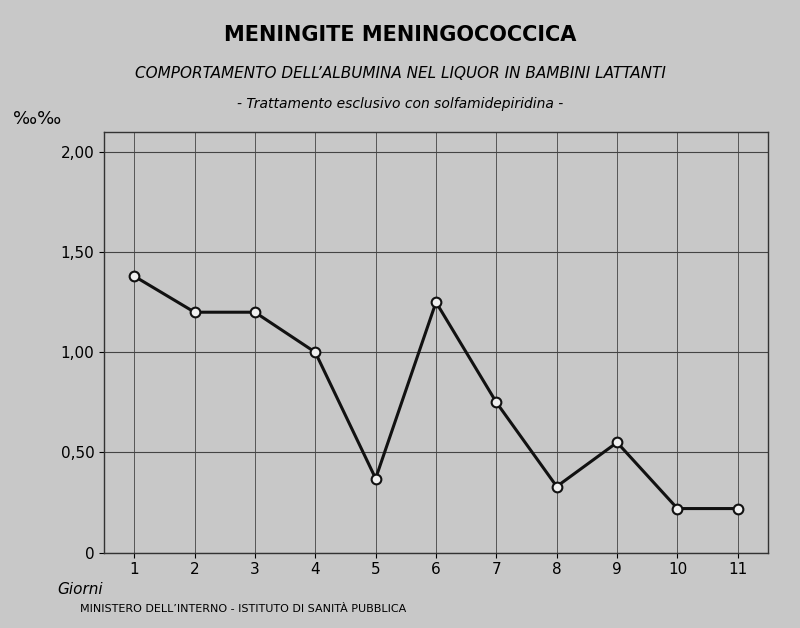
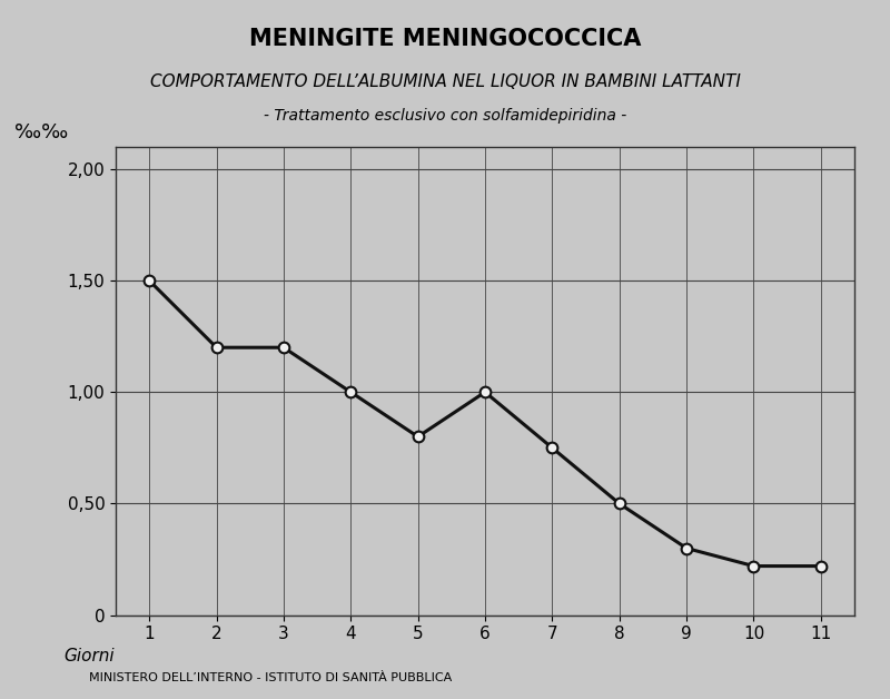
1: 1,38 -> 1,50
5: 0,37 -> 0,80
6: 1,25 -> 1,00
8: 0,33 -> 0,50
9: 0,55 -> 0,30
